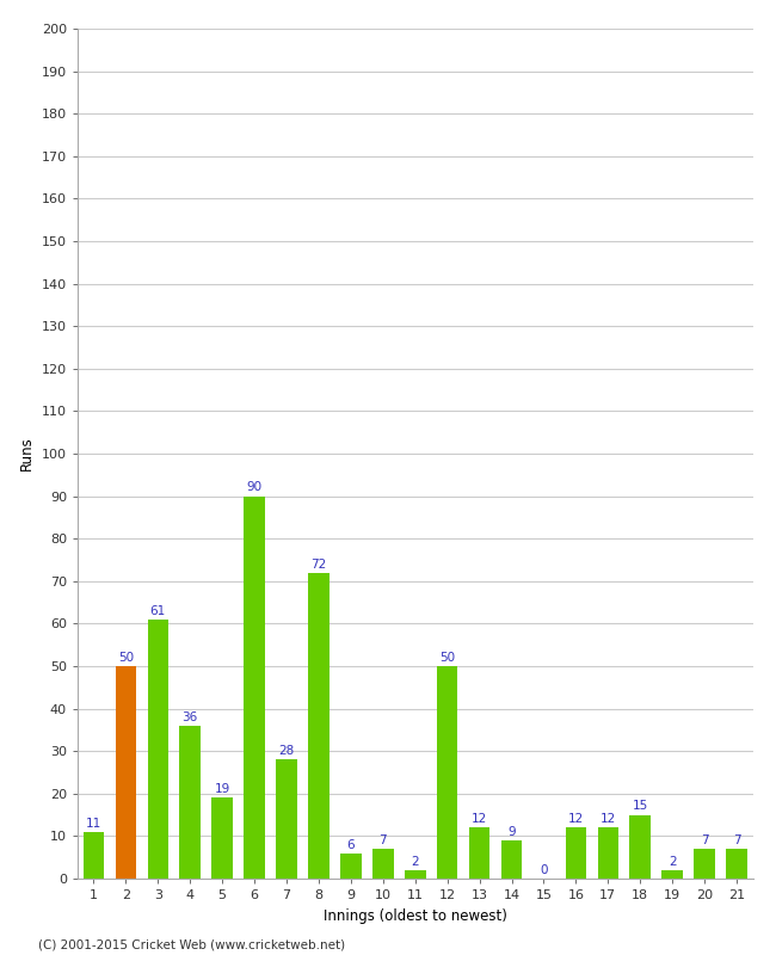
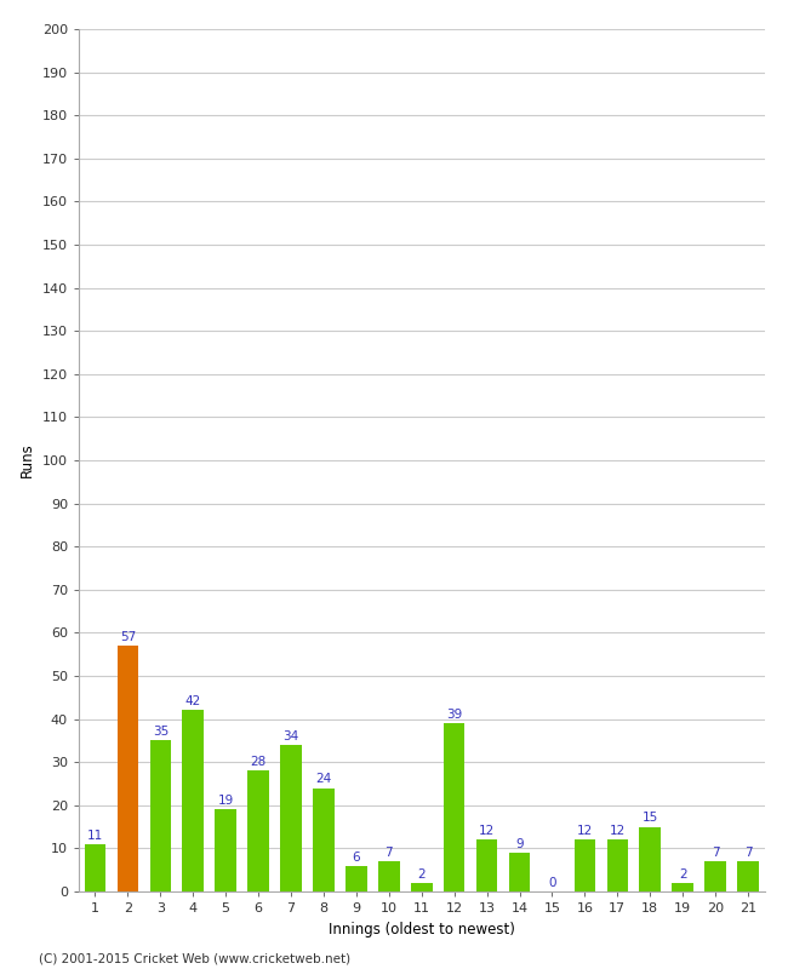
2: 50 -> 57
3: 61 -> 35
4: 36 -> 42
6: 90 -> 28
7: 28 -> 34
8: 72 -> 24
12: 50 -> 39
